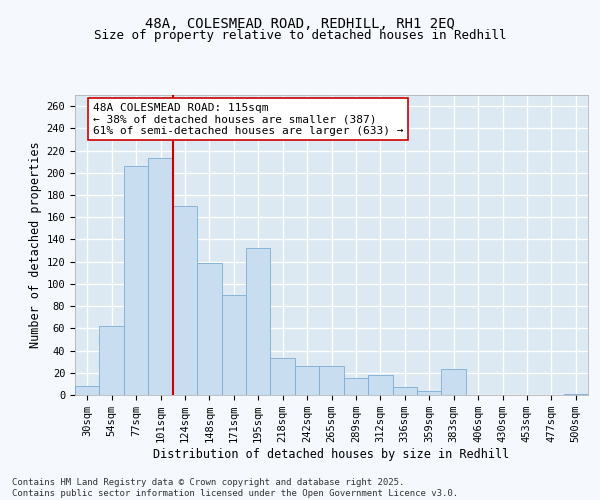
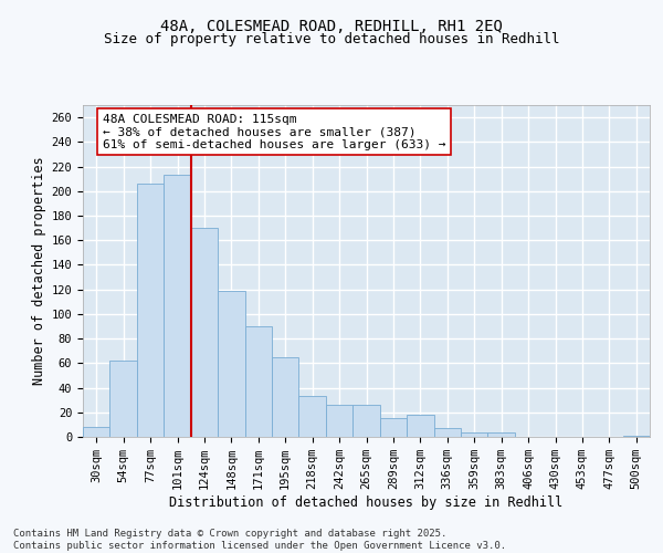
195sqm: 132 -> 65
383sqm: 23 -> 4
